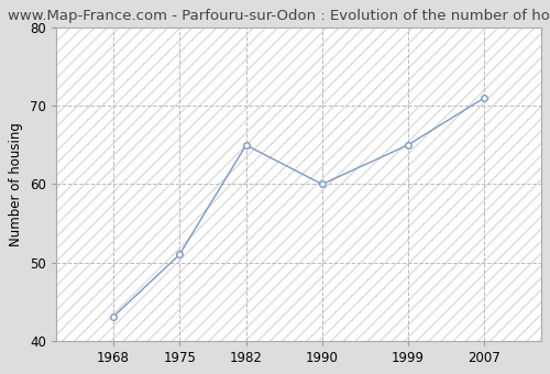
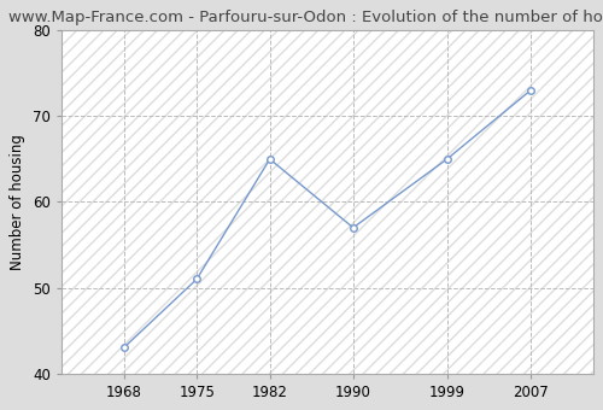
1990: 60 -> 57
2007: 71 -> 73
